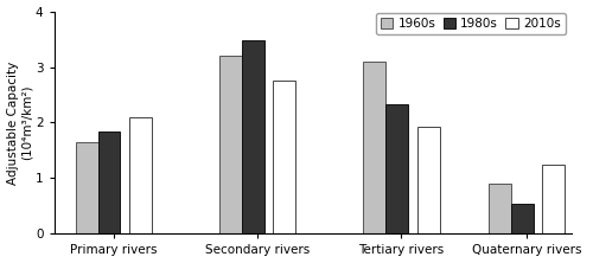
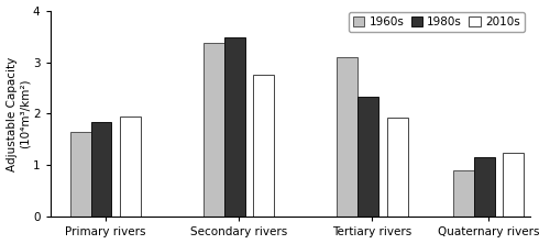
2010s/Primary rivers: 2.10 -> 1.95
1960s/Secondary rivers: 3.20 -> 3.38
1980s/Quaternary rivers: 0.55 -> 1.15
